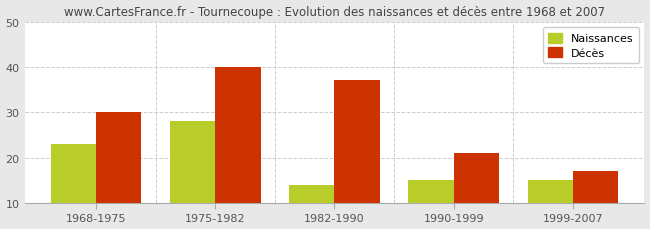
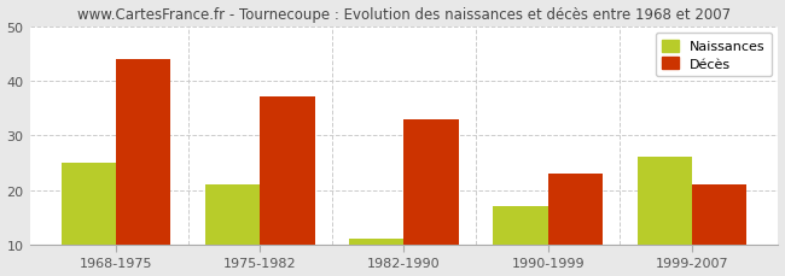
Naissances/1968-1975: 23 -> 25
Décès/1968-1975: 30 -> 44
Naissances/1975-1982: 28 -> 21
Décès/1975-1982: 40 -> 37
Naissances/1982-1990: 14 -> 11
Décès/1982-1990: 37 -> 33
Naissances/1990-1999: 15 -> 17
Décès/1990-1999: 21 -> 23
Naissances/1999-2007: 15 -> 26
Décès/1999-2007: 17 -> 21
